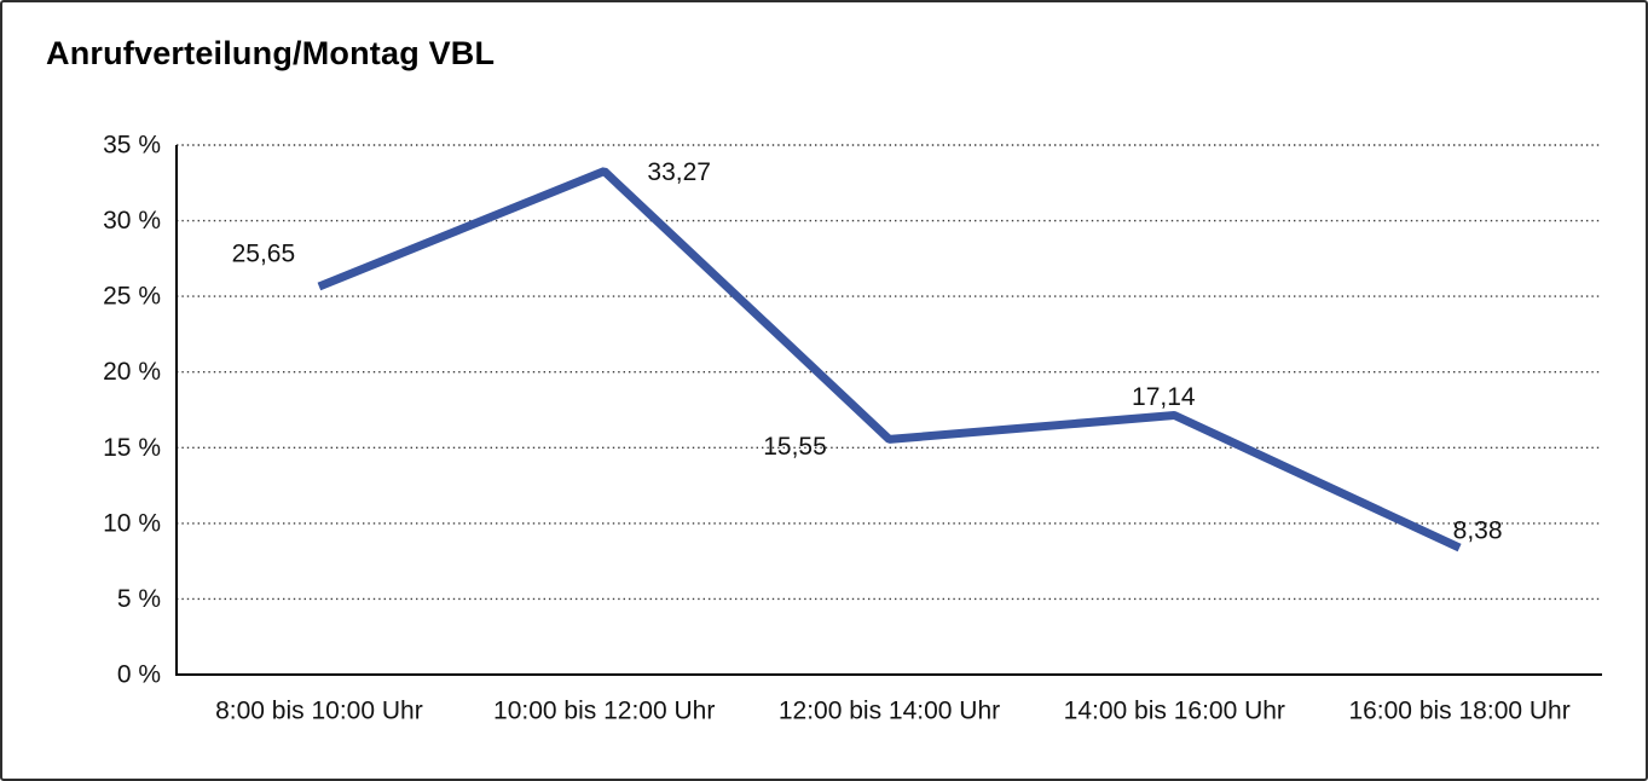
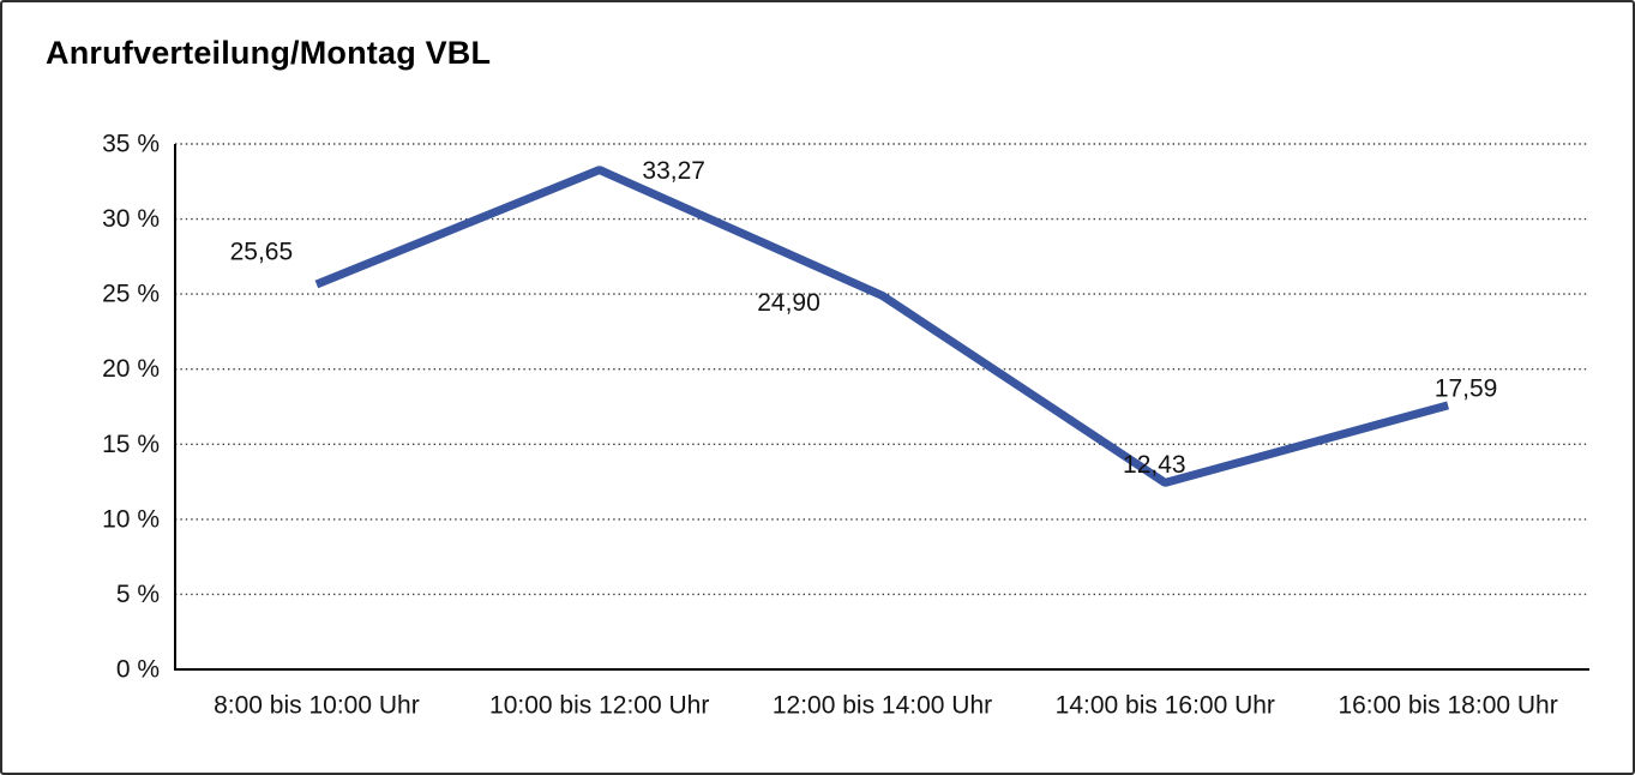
12:00 bis 14:00 Uhr: 15,55 -> 24,90
14:00 bis 16:00 Uhr: 17,14 -> 12,43
16:00 bis 18:00 Uhr: 8,38 -> 17,59
